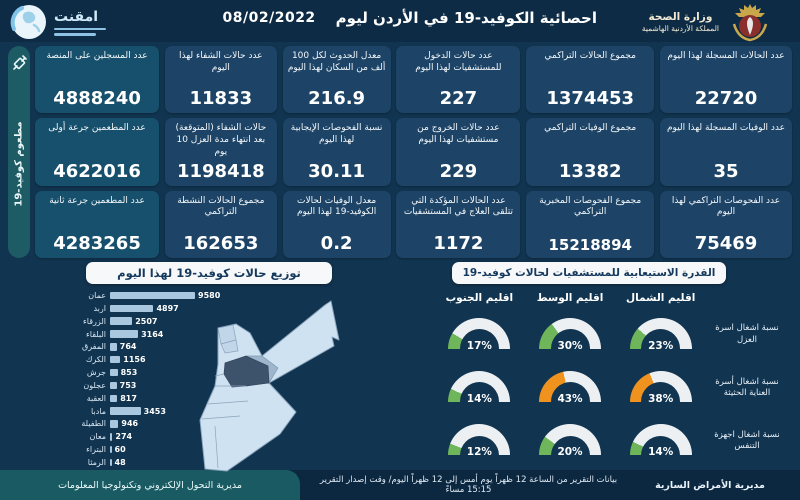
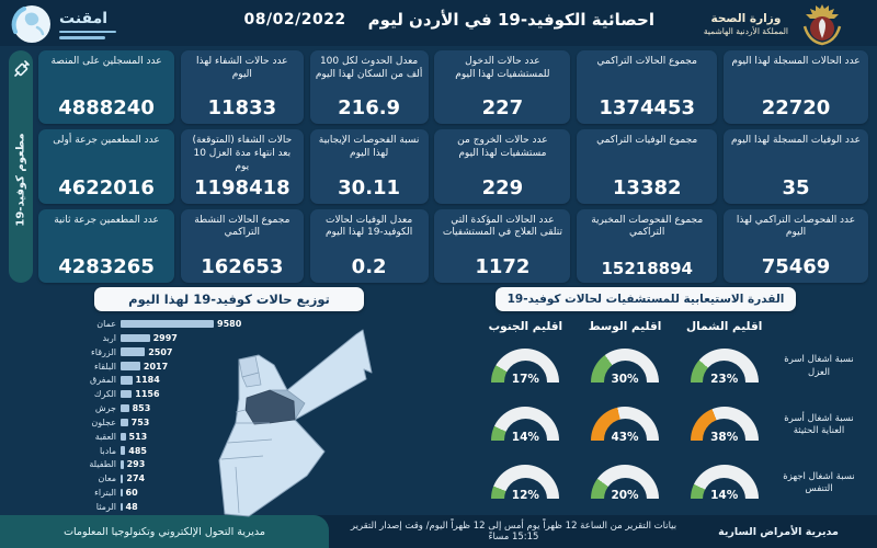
توزيع حالات كوفيد-19 لهذا اليوم/اربد: 4897 -> 2997
توزيع حالات كوفيد-19 لهذا اليوم/البلقاء: 3164 -> 2017
توزيع حالات كوفيد-19 لهذا اليوم/المفرق: 764 -> 1184
توزيع حالات كوفيد-19 لهذا اليوم/العقبة: 817 -> 513
توزيع حالات كوفيد-19 لهذا اليوم/مادبا: 3453 -> 485
توزيع حالات كوفيد-19 لهذا اليوم/الطفيلة: 946 -> 293
